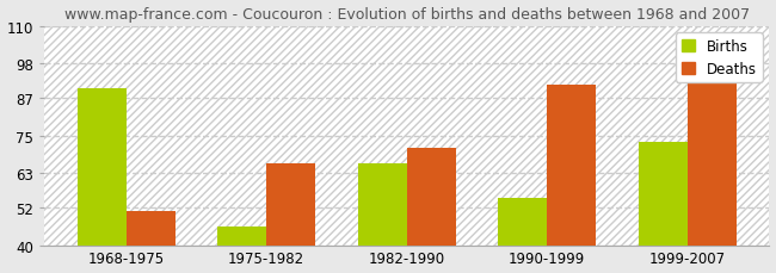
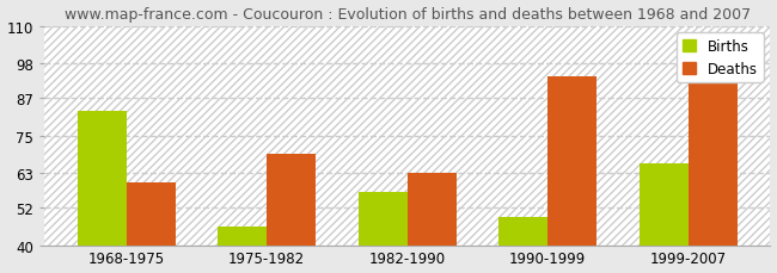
Births/1968-1975: 90 -> 83
Deaths/1968-1975: 51 -> 60
Deaths/1975-1982: 66 -> 69
Births/1982-1990: 66 -> 57
Deaths/1982-1990: 71 -> 63
Births/1990-1999: 55 -> 49
Deaths/1990-1999: 91 -> 94
Births/1999-2007: 73 -> 66
